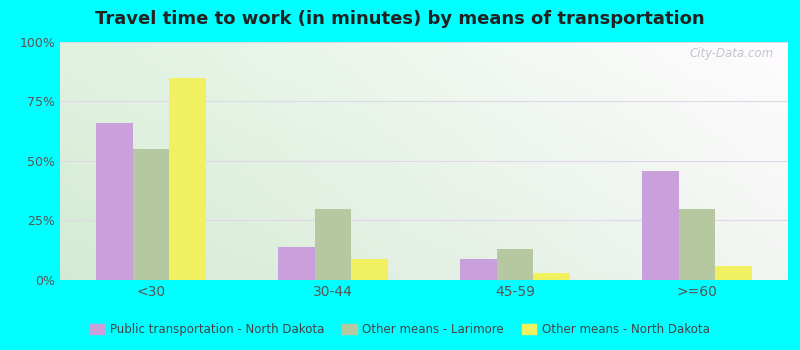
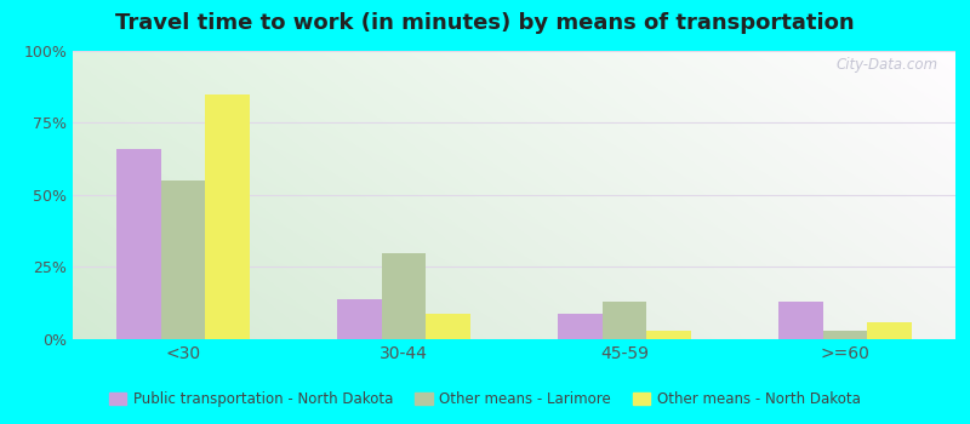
Public transportation - North Dakota/>=60: 46% -> 13%
Other means - Larimore/>=60: 30% -> 3%
